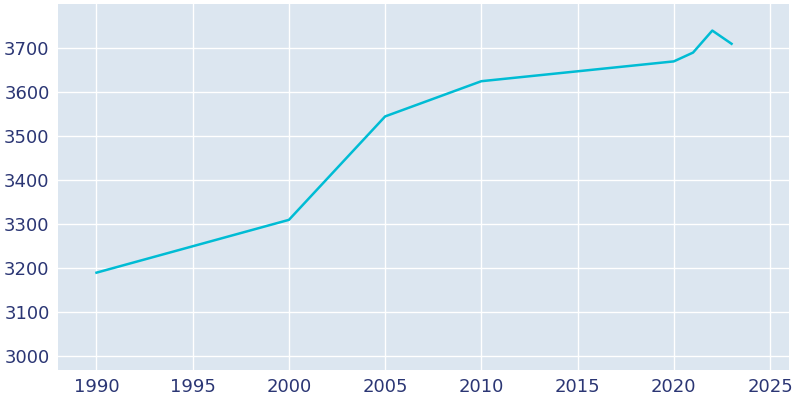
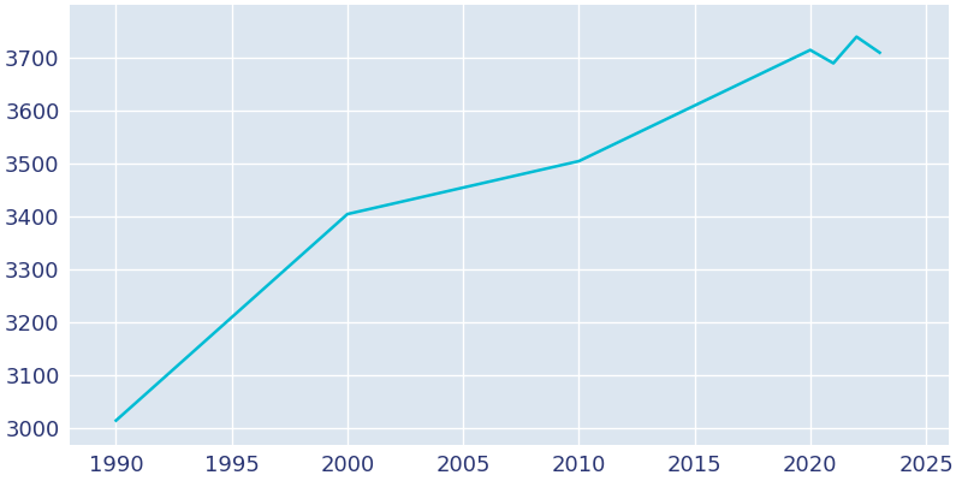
1990: 3190 -> 3015
2000: 3310 -> 3405
2005: 3545 -> 3455
2010: 3625 -> 3505
2020: 3670 -> 3715
